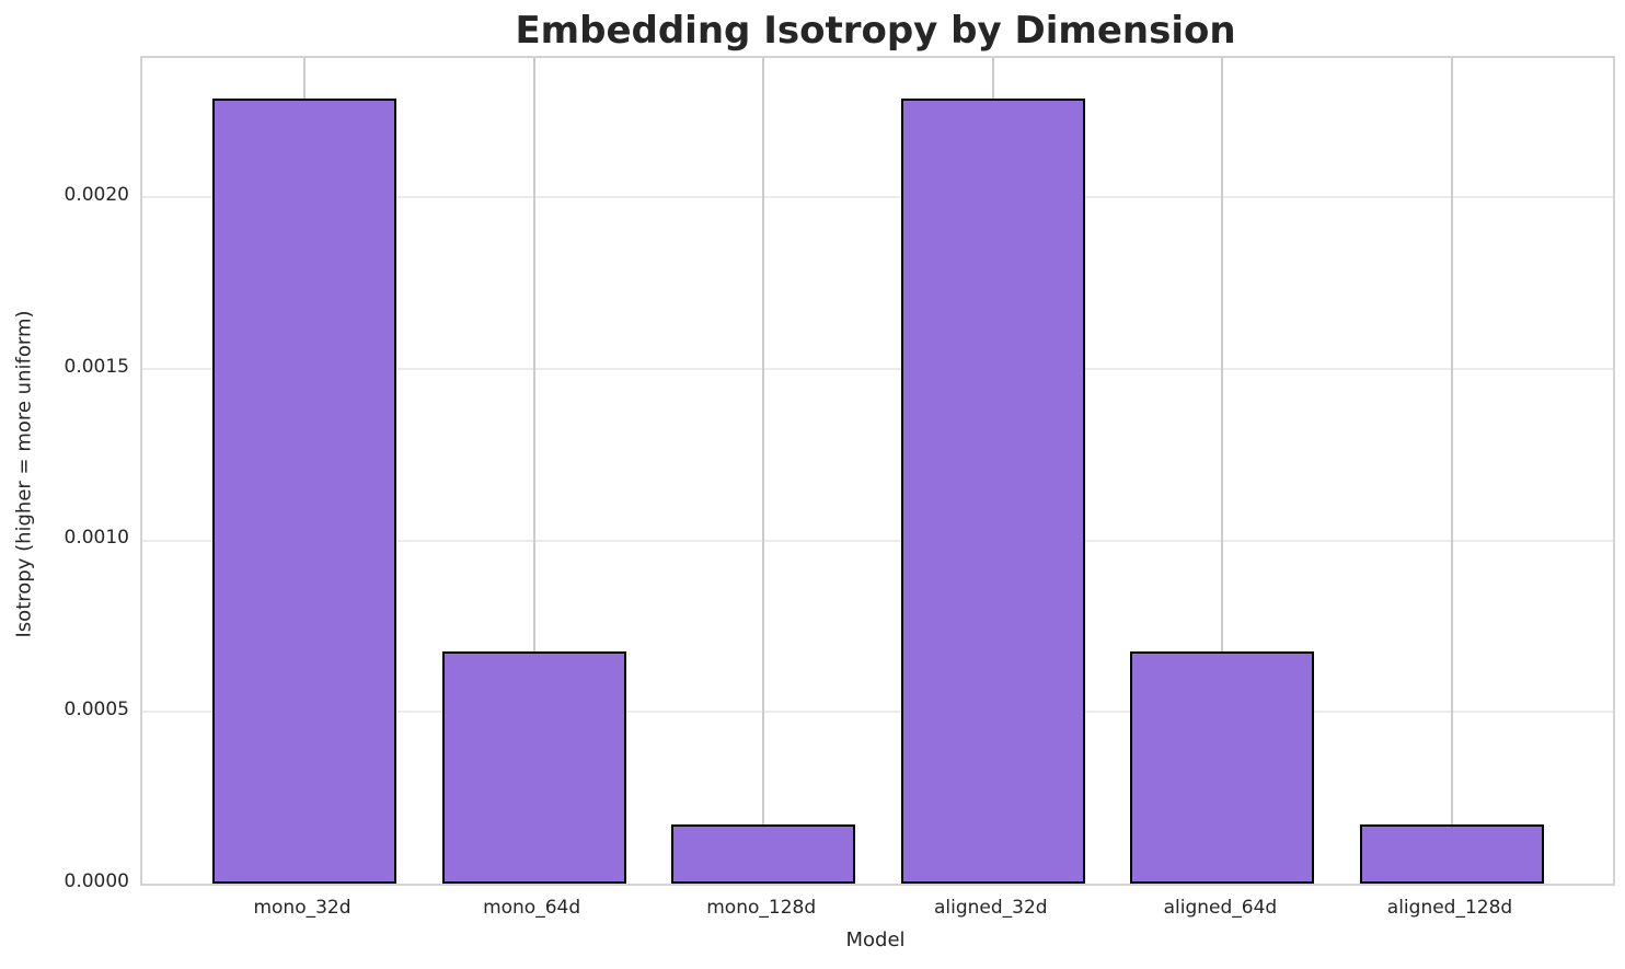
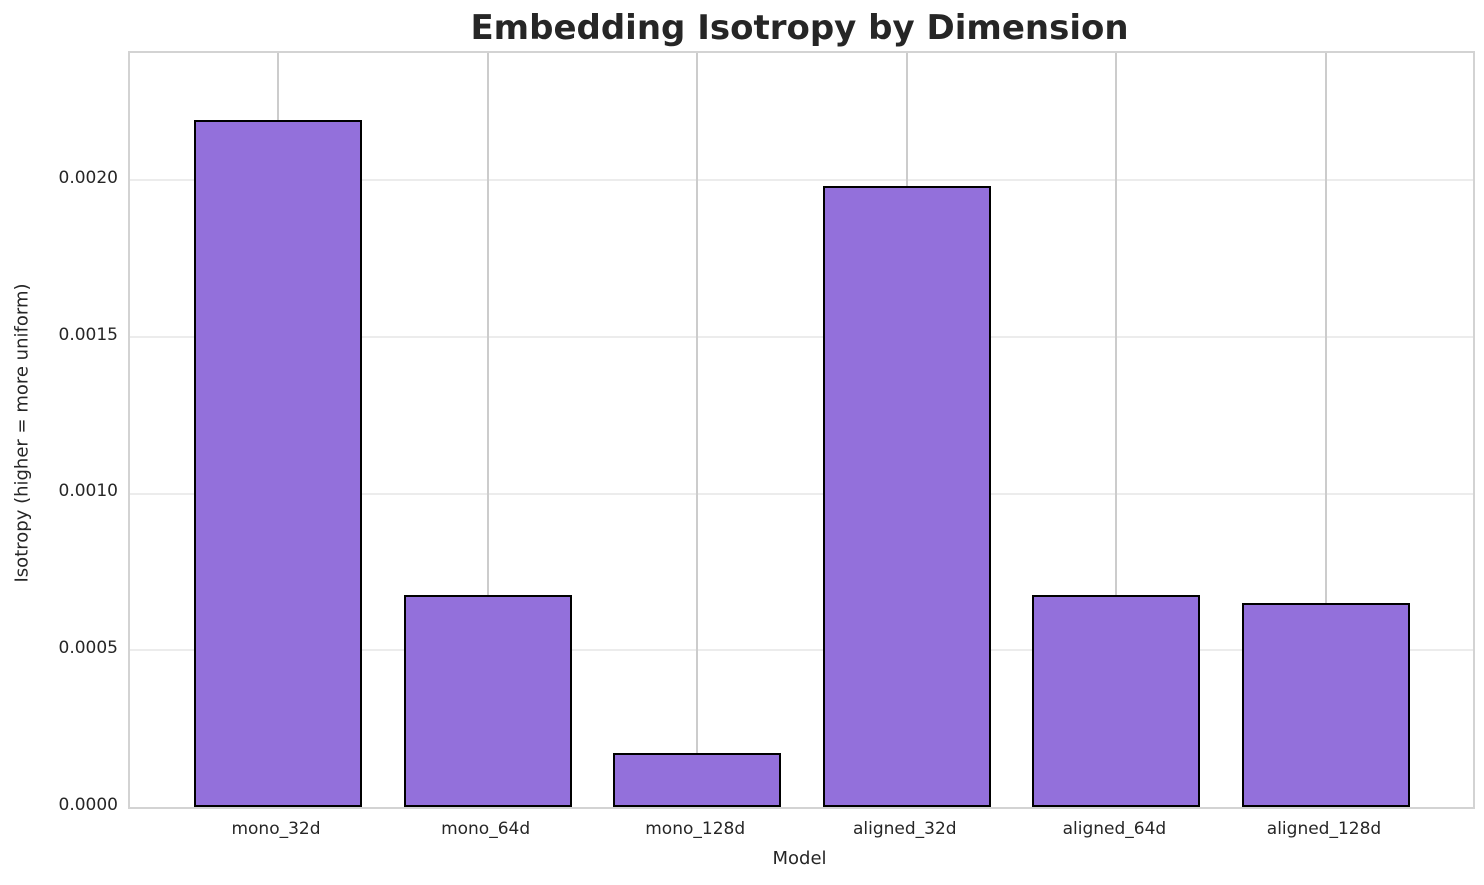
mono_32d: 0.00229 -> 0.00219
aligned_32d: 0.00229 -> 0.00198
aligned_128d: 0.00017 -> 0.00065
